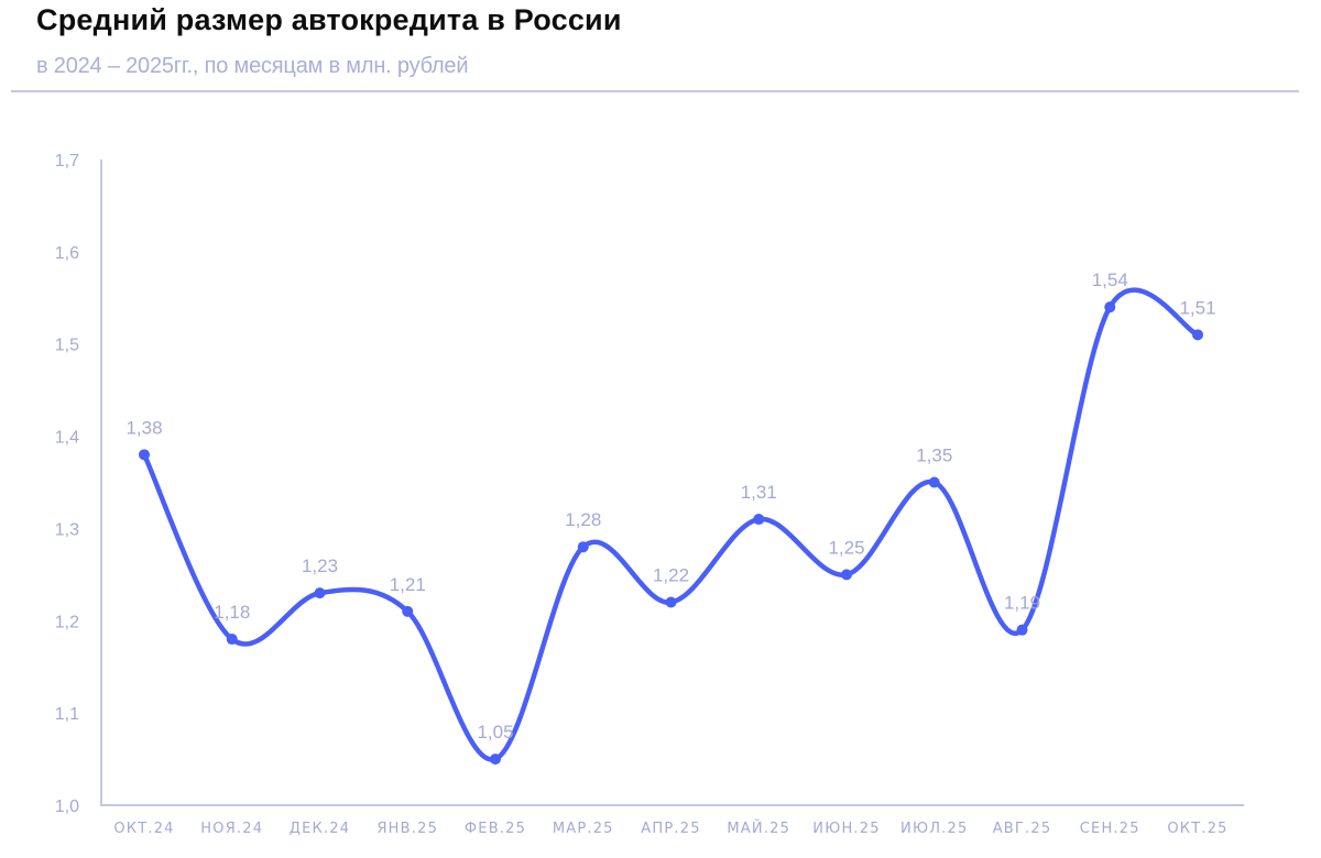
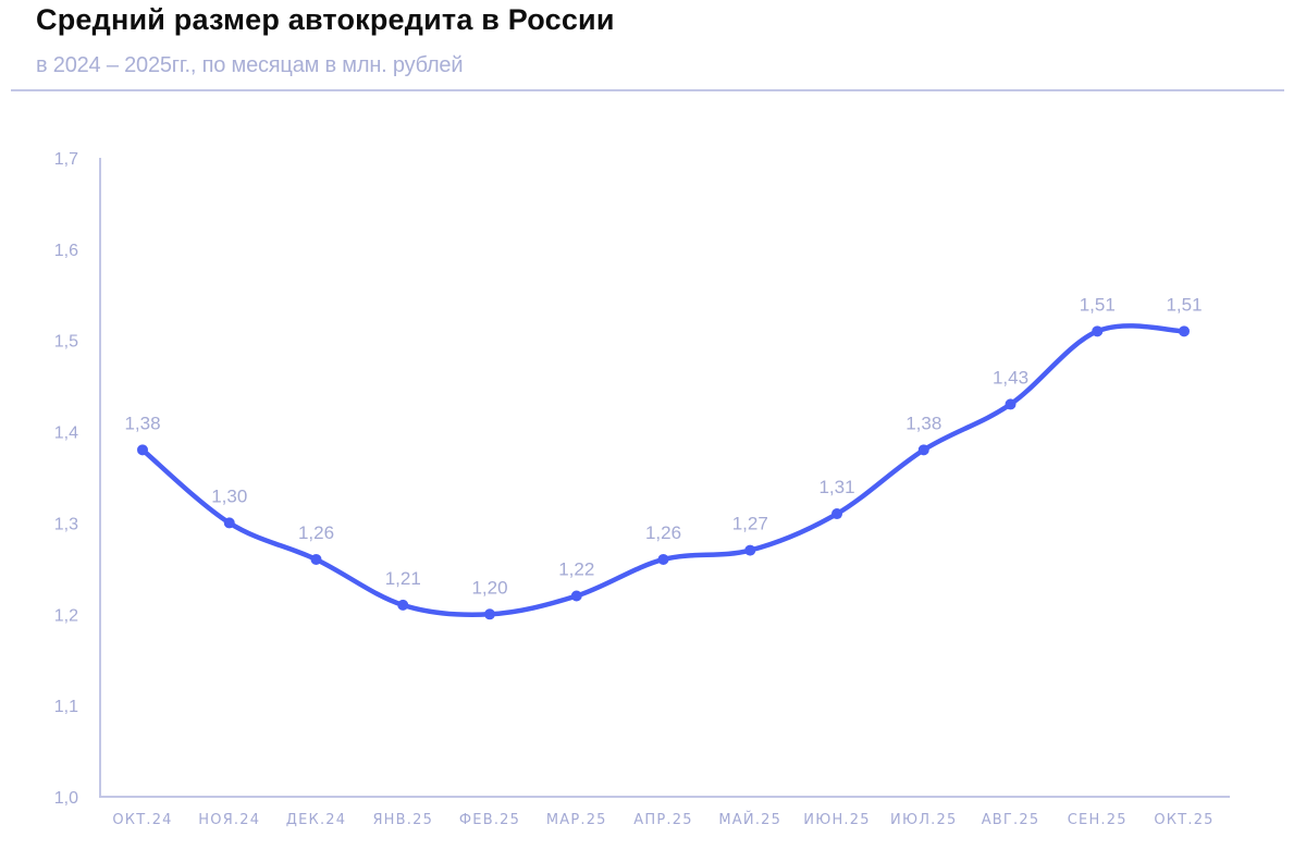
НОЯ.24: 1,18 -> 1,30
ДЕК.24: 1,23 -> 1,26
ФЕВ.25: 1,05 -> 1,20
МАР.25: 1,28 -> 1,22
АПР.25: 1,22 -> 1,26
МАЙ.25: 1,31 -> 1,27
ИЮН.25: 1,25 -> 1,31
ИЮЛ.25: 1,35 -> 1,38
АВГ.25: 1,19 -> 1,43
СЕН.25: 1,54 -> 1,51
